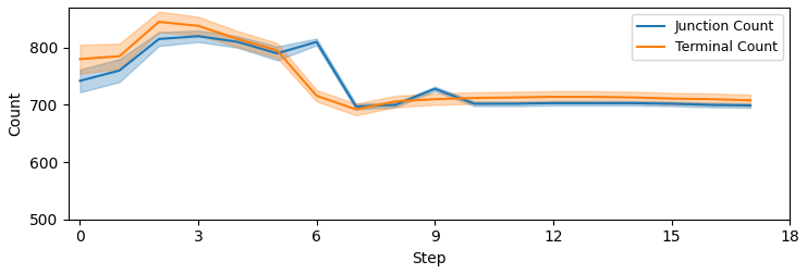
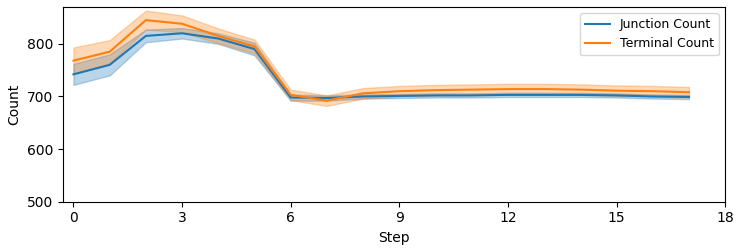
Terminal Count/0: 780 -> 768
Junction Count/6: 810 -> 698
Terminal Count/6: 716 -> 703
Junction Count/9: 728 -> 701
